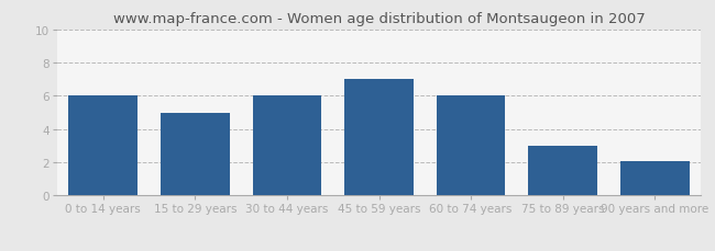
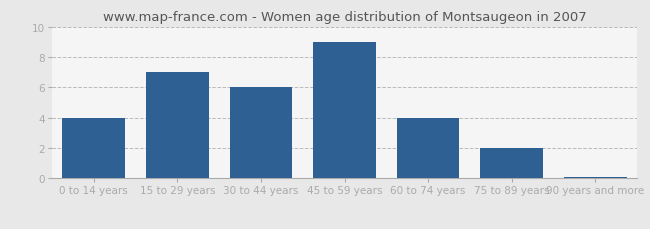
0 to 14 years: 6.0 -> 4.0
15 to 29 years: 5.0 -> 7.0
45 to 59 years: 7.0 -> 9.0
60 to 74 years: 6.0 -> 4.0
75 to 89 years: 3.0 -> 2.0
90 years and more: 2.1 -> 0.1
